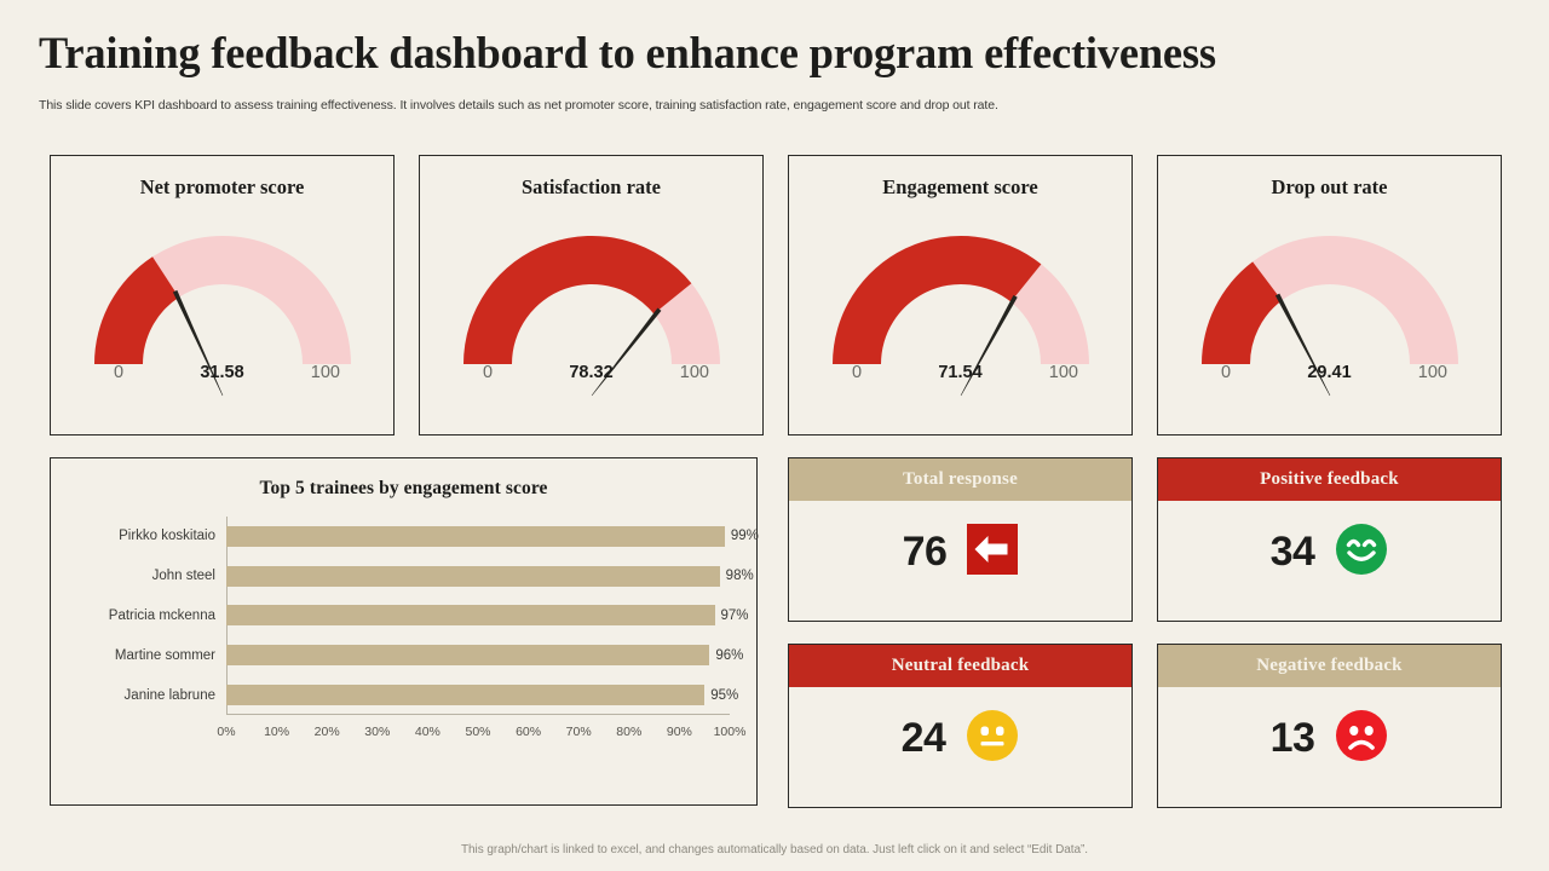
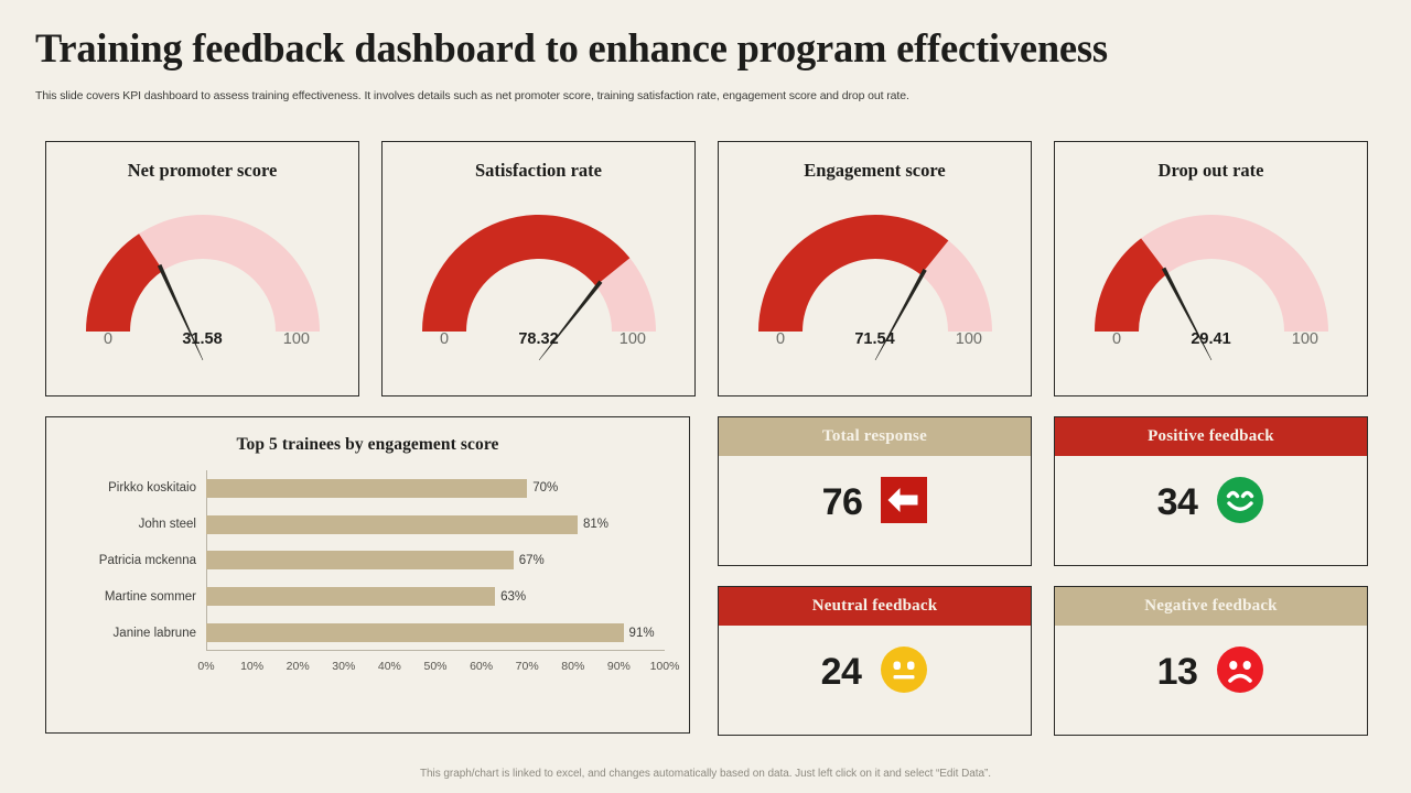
Pirkko koskitaio: 99% -> 70%
John steel: 98% -> 81%
Patricia mckenna: 97% -> 67%
Martine sommer: 96% -> 63%
Janine labrune: 95% -> 91%
